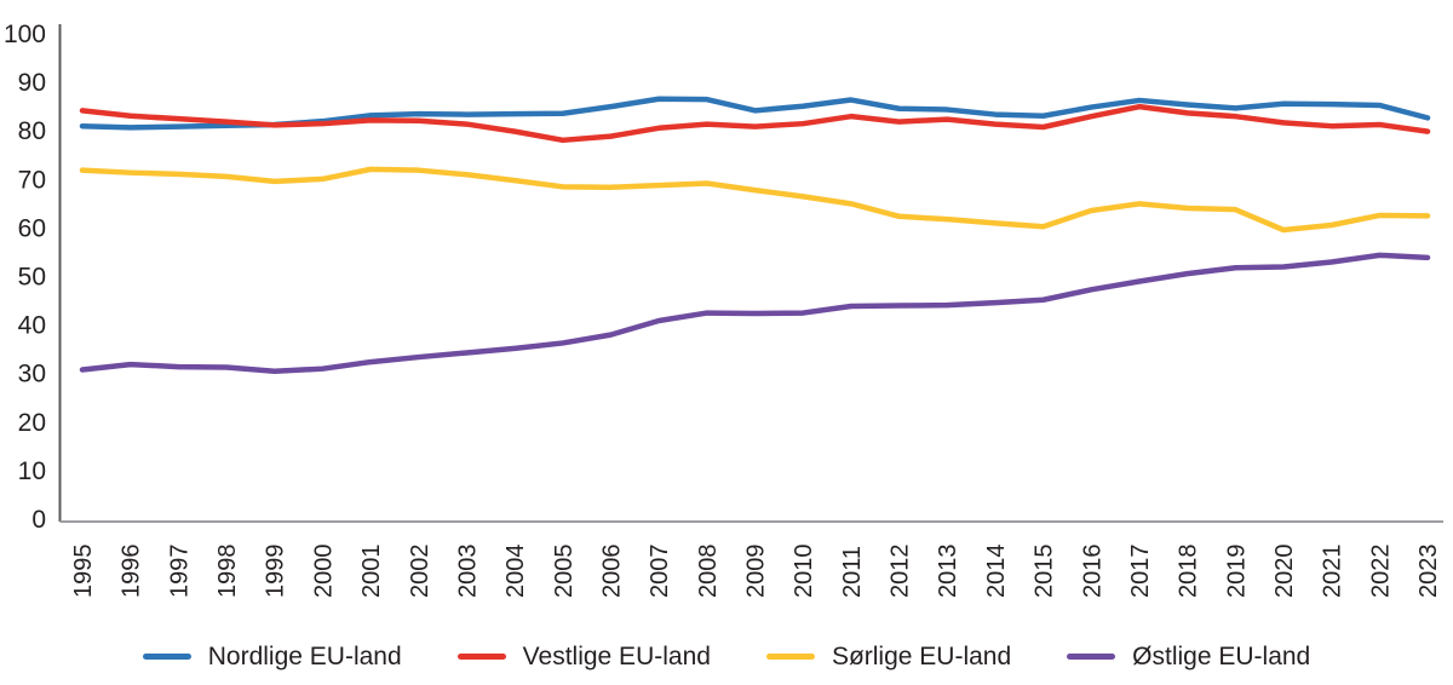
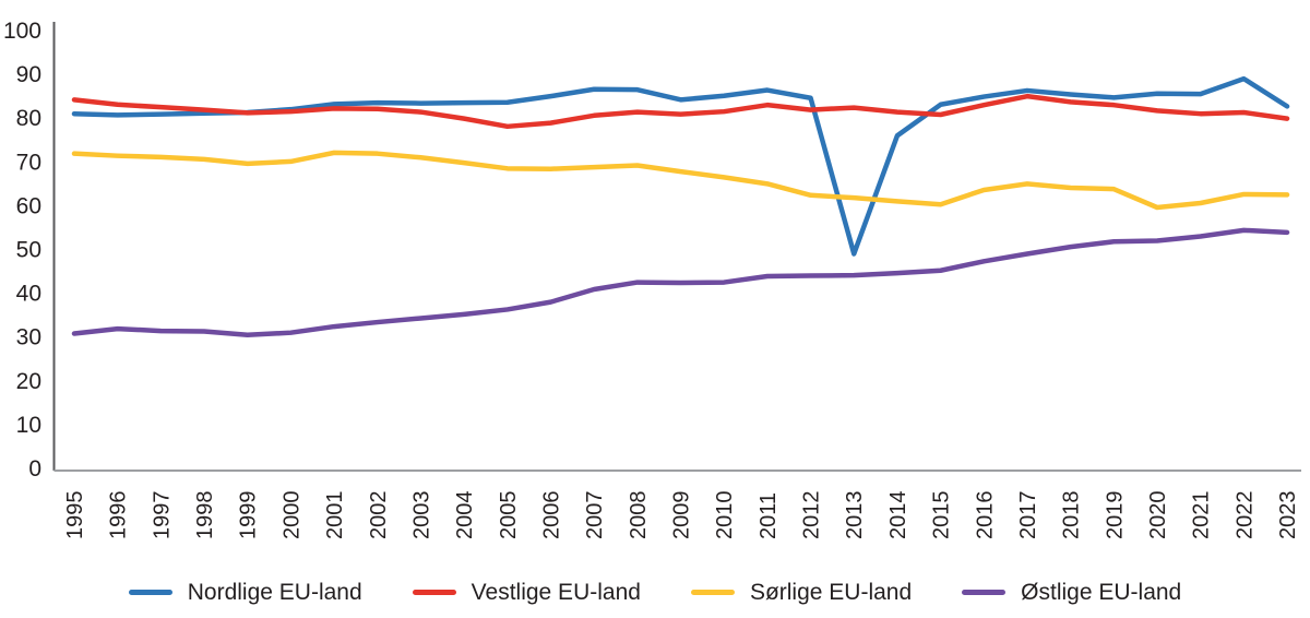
Nordlige EU-land/2013: 84 -> 49
Nordlige EU-land/2014: 83 -> 76
Nordlige EU-land/2022: 85 -> 89
